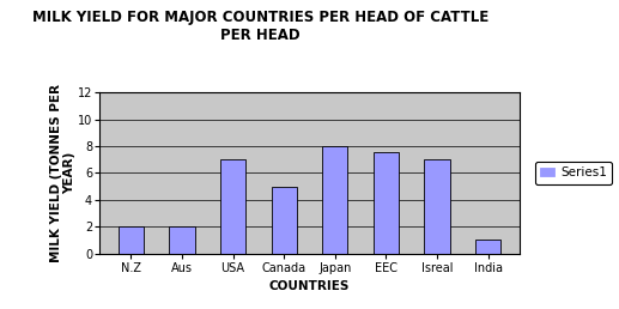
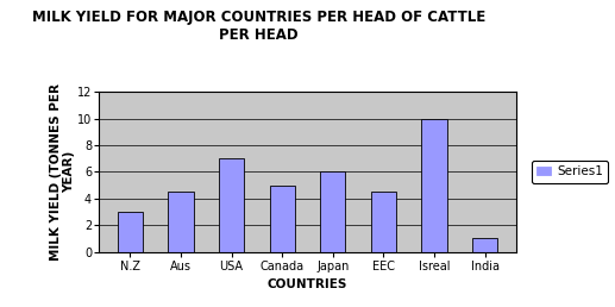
N.Z: 2.0 -> 3.0
Aus: 2.0 -> 4.5
Japan: 8.0 -> 6.0
EEC: 7.6 -> 4.5
Isreal: 7.0 -> 10.0
